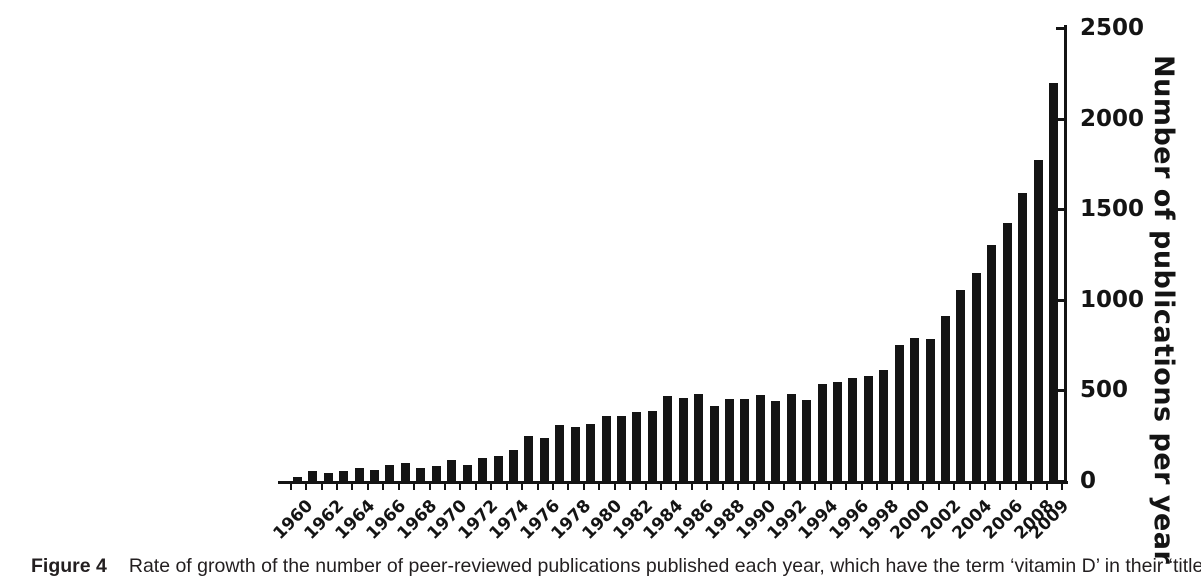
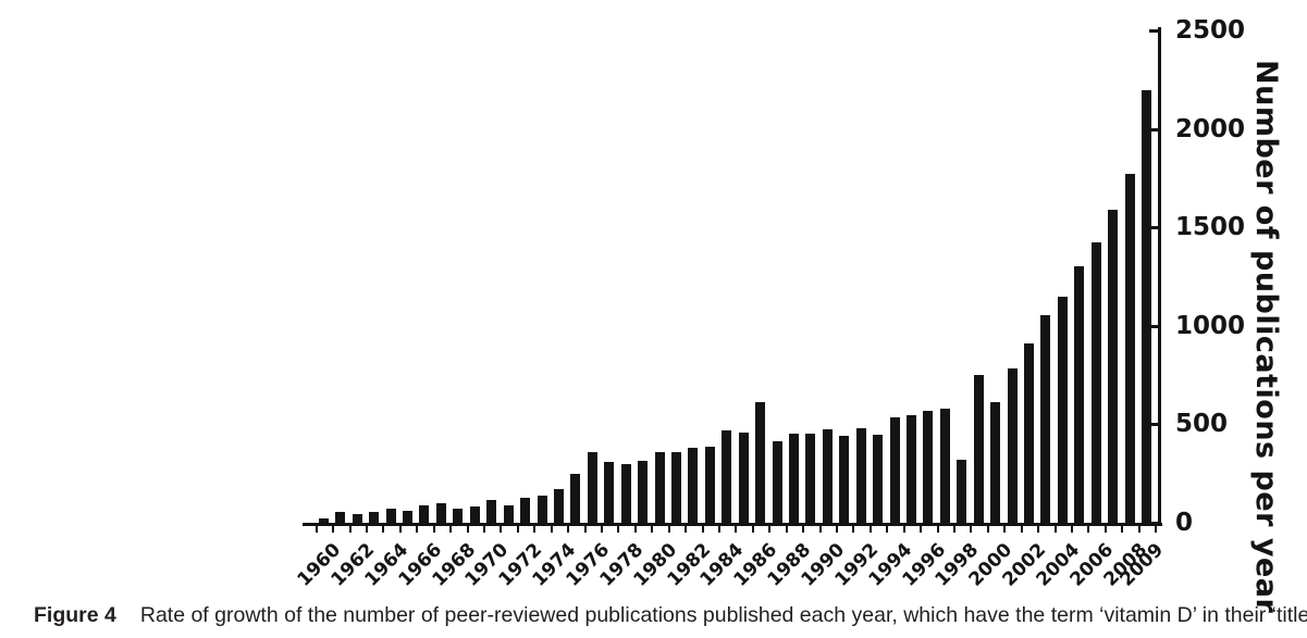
1976: 240 -> 360
1986: 480 -> 610
1998: 620 -> 320
2000: 790 -> 610
